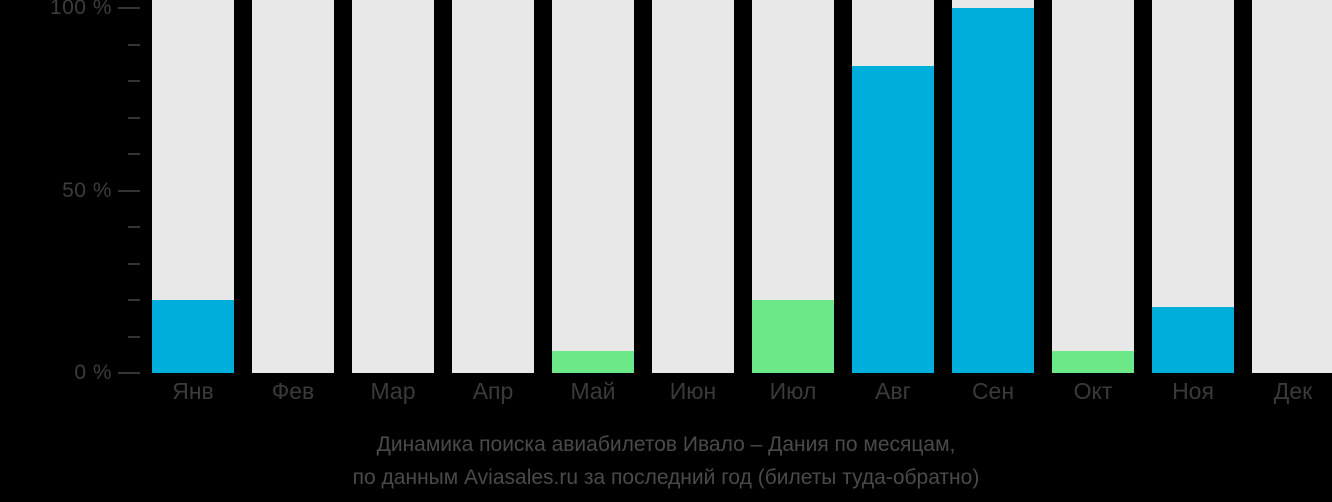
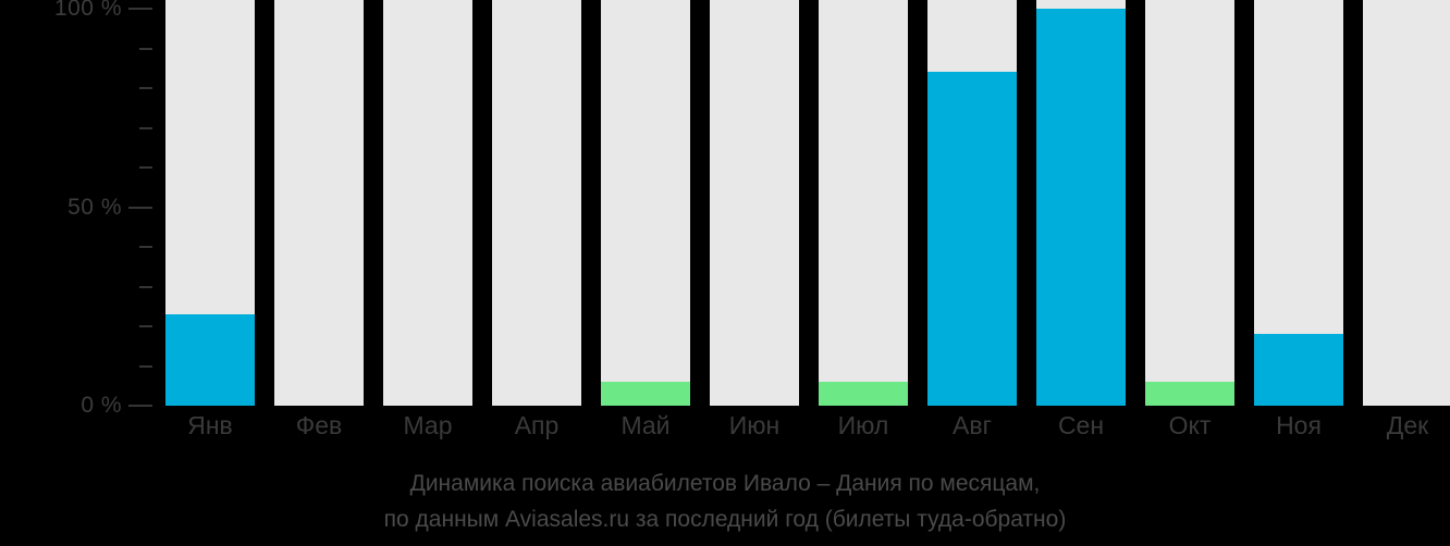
Янв: 20% -> 23%
Июл: 20% -> 6%
